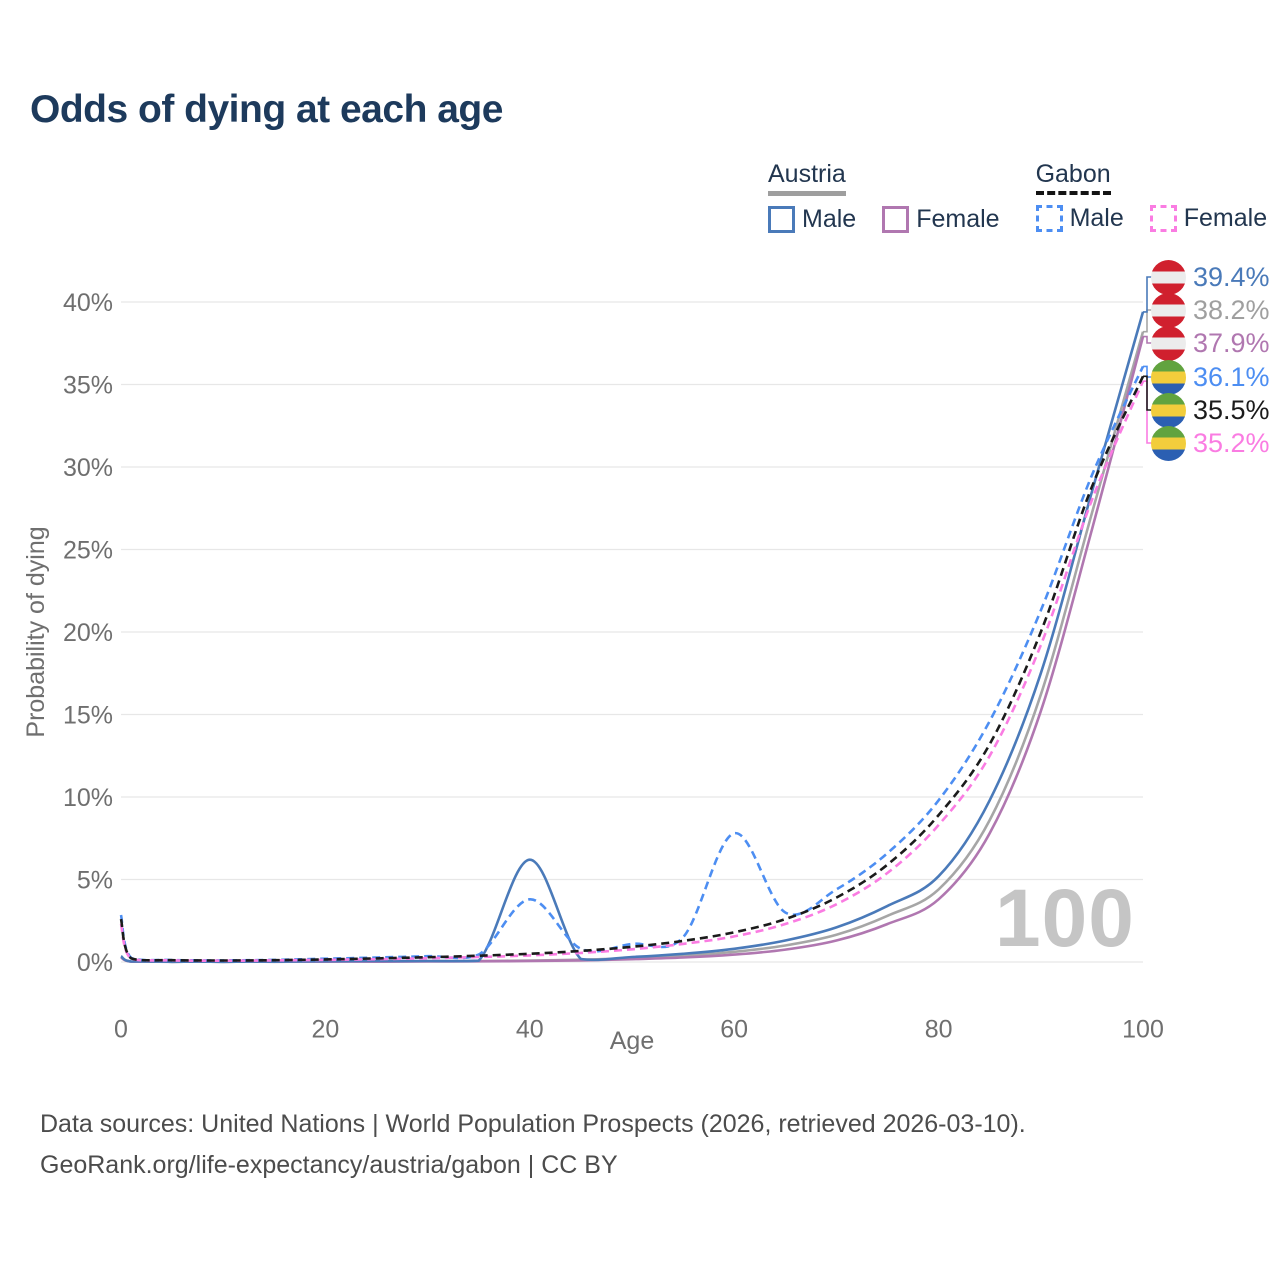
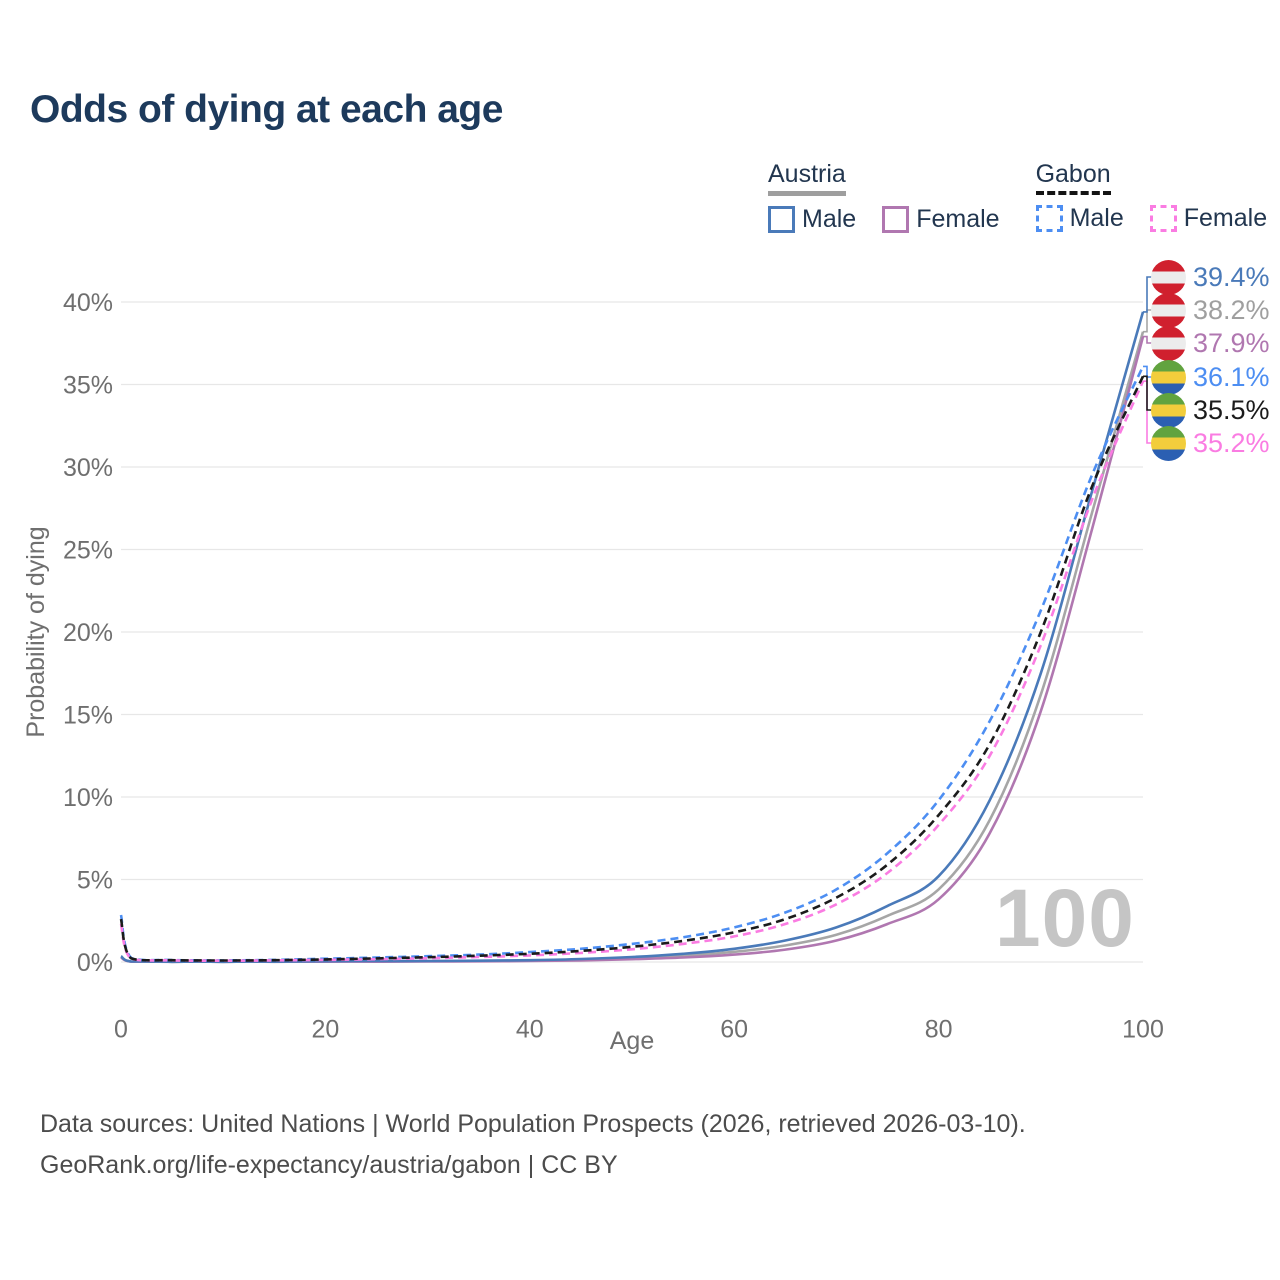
Austria Male/40: 6.2% -> 0.1%
Gabon Male/40: 3.8% -> 0.6%
Gabon Male/60: 7.8% -> 2.1%
